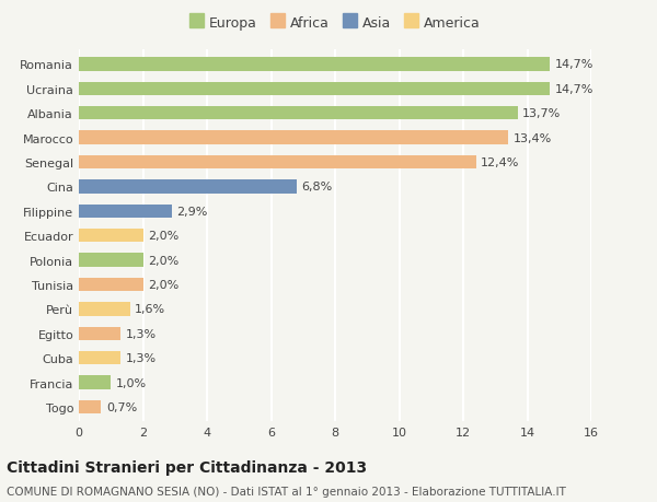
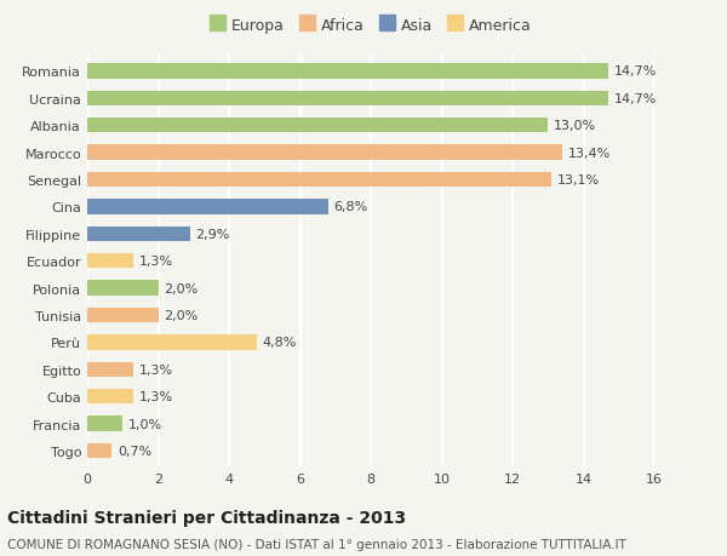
Albania: 13,7% -> 13,0%
Senegal: 12,4% -> 13,1%
Ecuador: 2,0% -> 1,3%
Perù: 1,6% -> 4,8%
